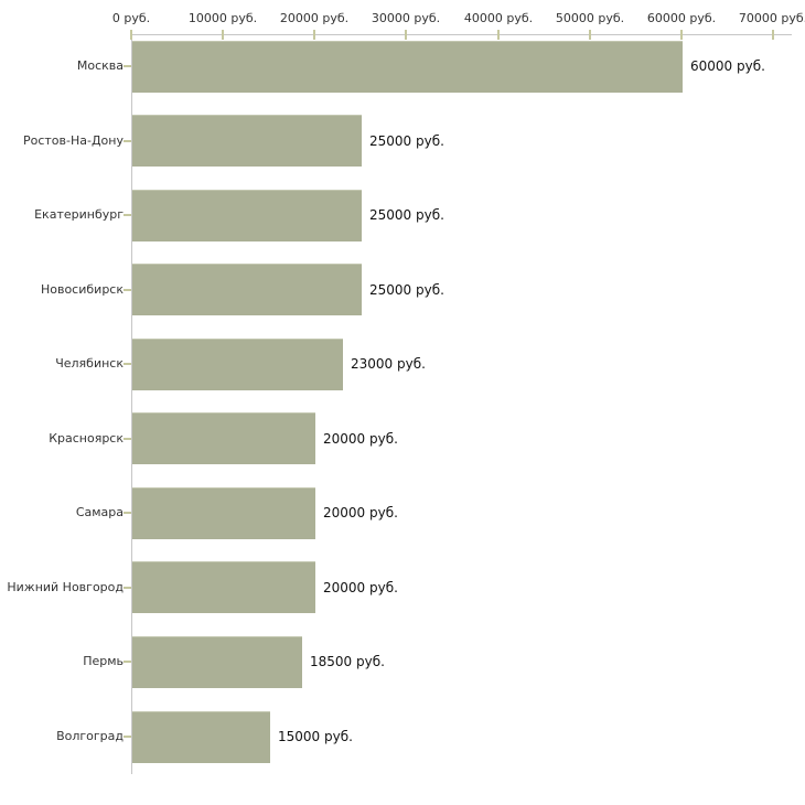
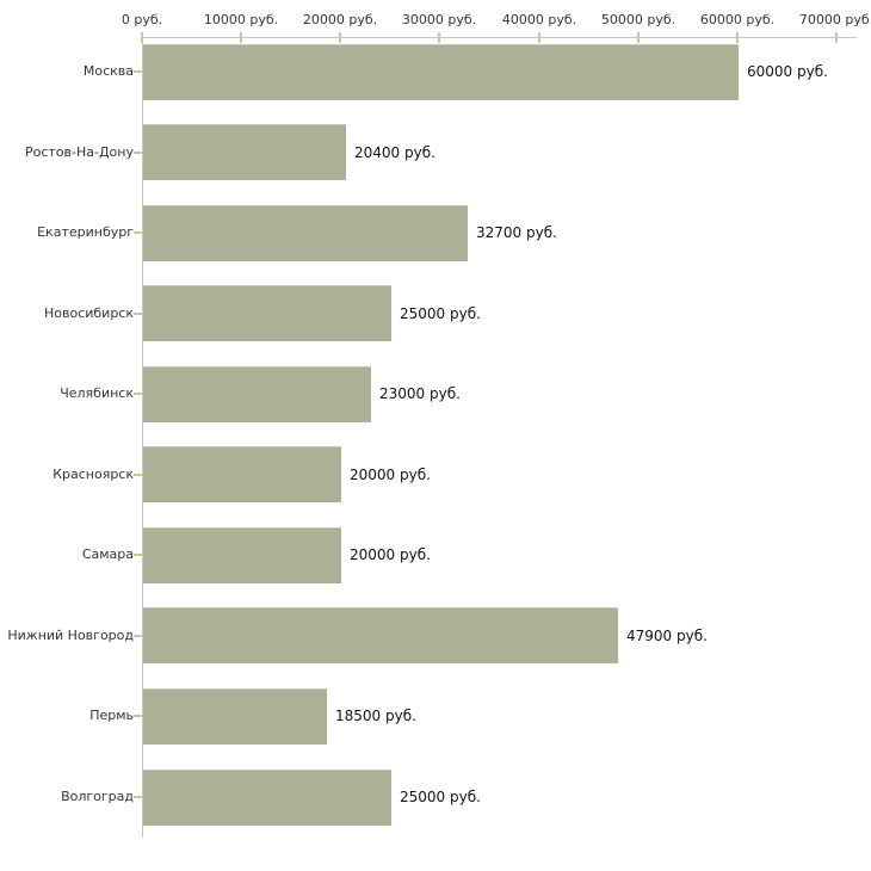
Ростов-На-Дону: 25000 -> 20400
Екатеринбург: 25000 -> 32700
Нижний Новгород: 20000 -> 47900
Волгоград: 15000 -> 25000
